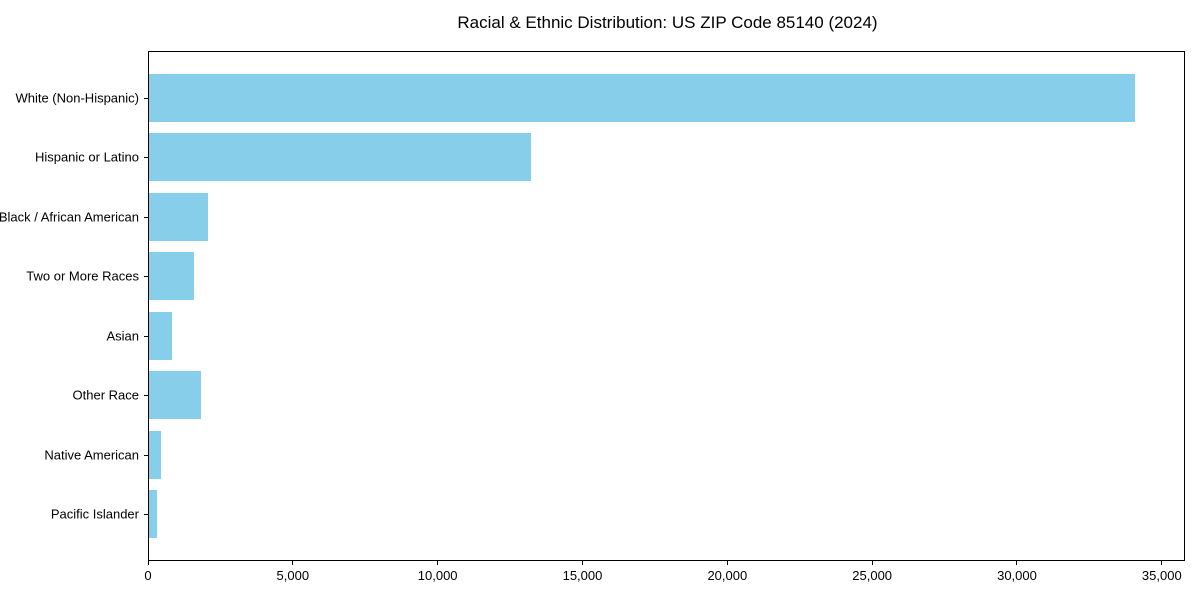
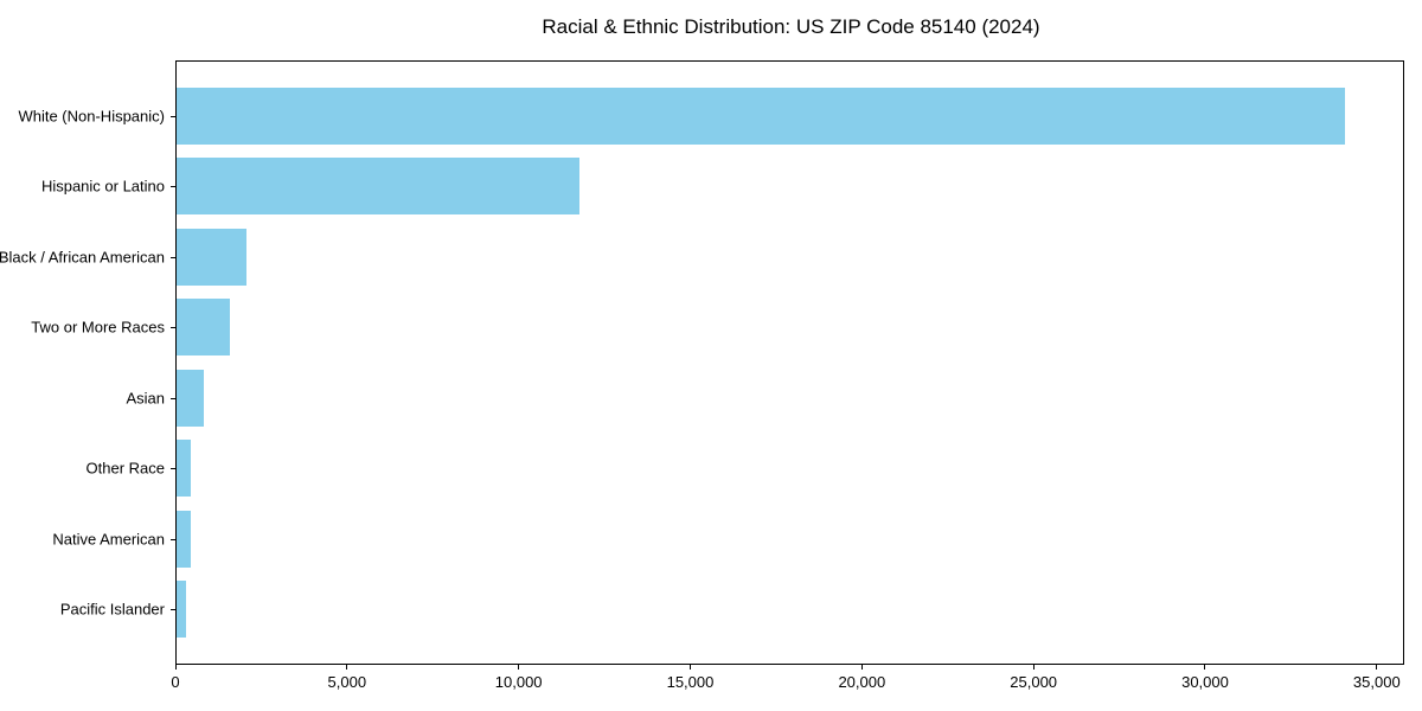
Hispanic or Latino: 13200 -> 11800
Other Race: 1800 -> 400
